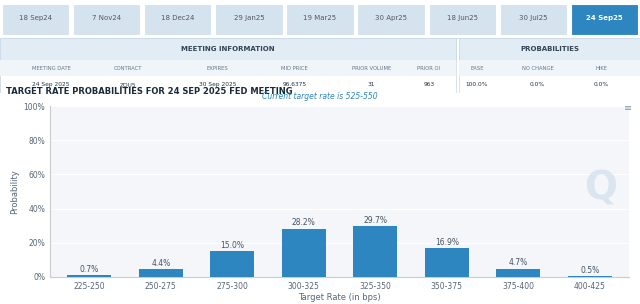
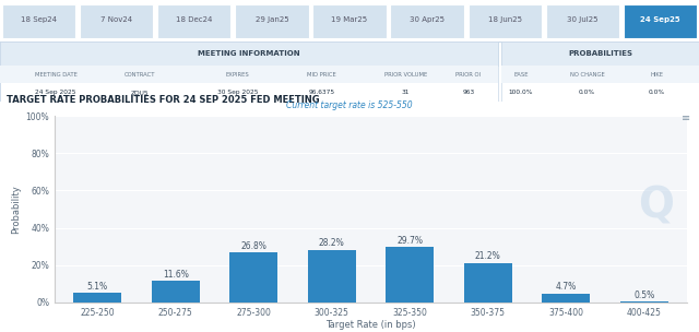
225-250: 0.7% -> 5.1%
250-275: 4.4% -> 11.6%
275-300: 15.0% -> 26.8%
350-375: 16.9% -> 21.2%
